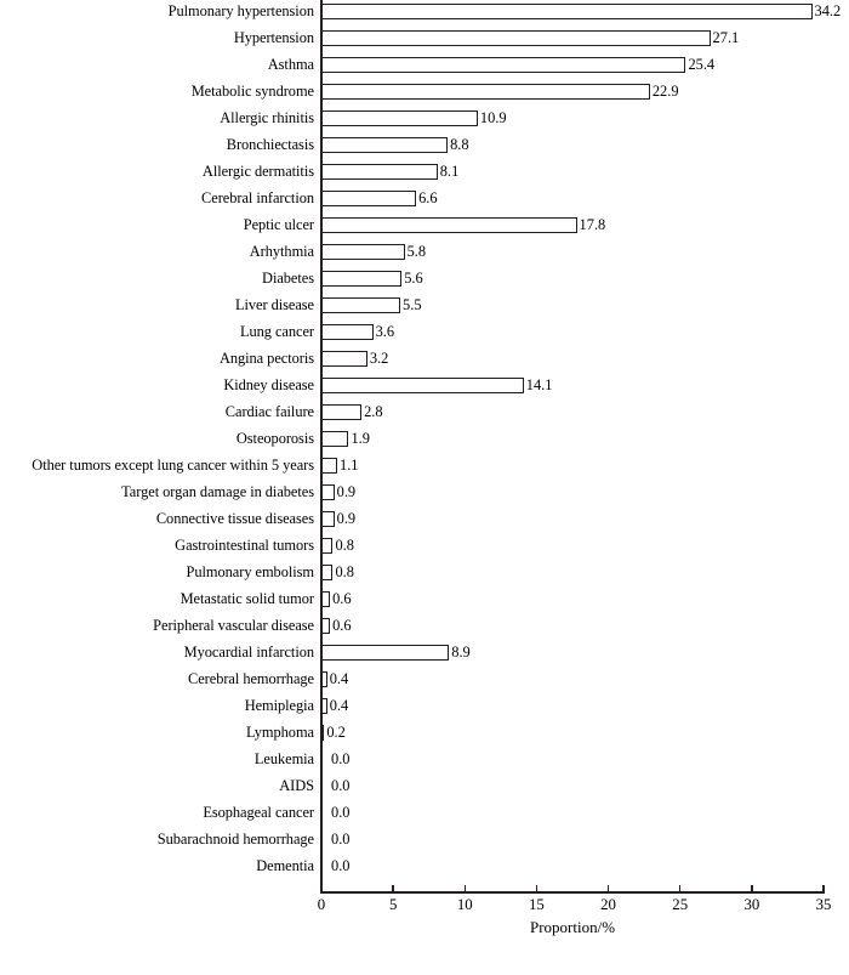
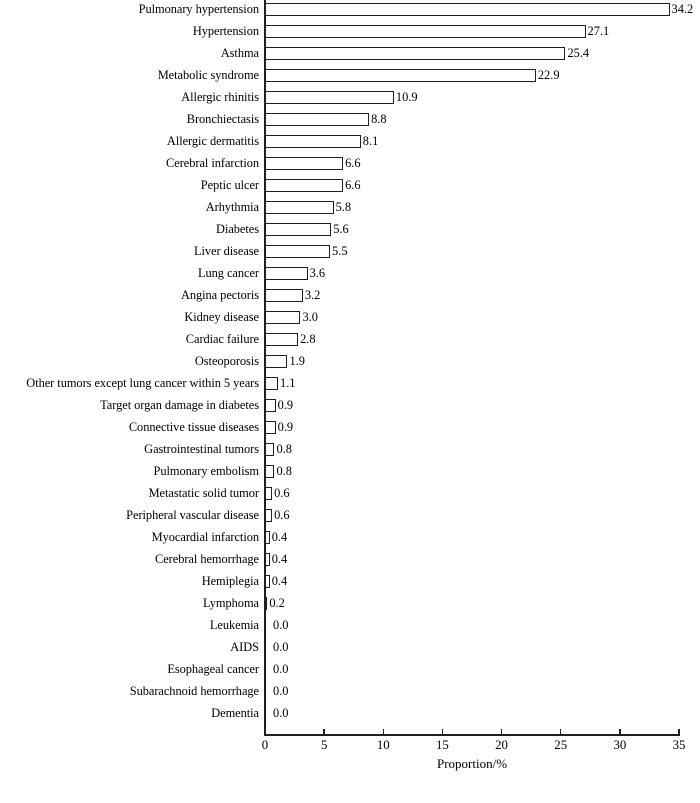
Peptic ulcer: 17.8 -> 6.6
Kidney disease: 14.1 -> 3.0
Myocardial infarction: 8.9 -> 0.4
